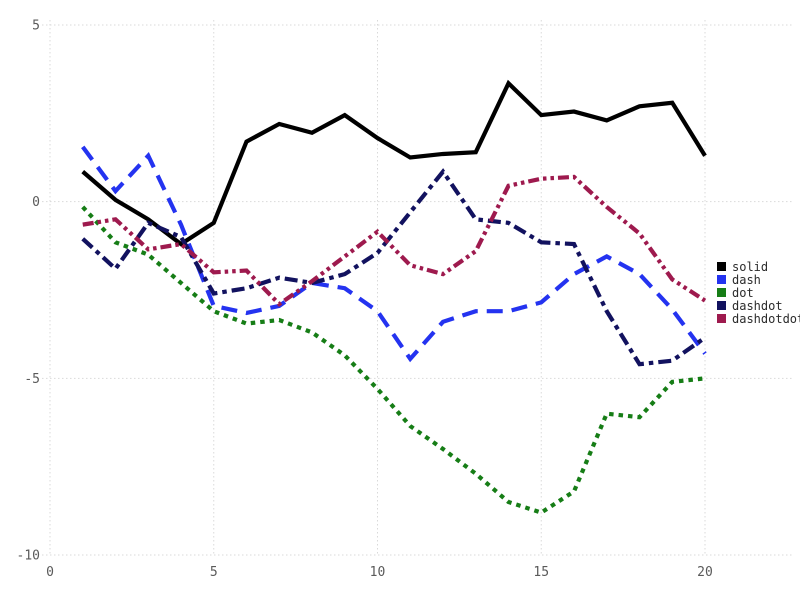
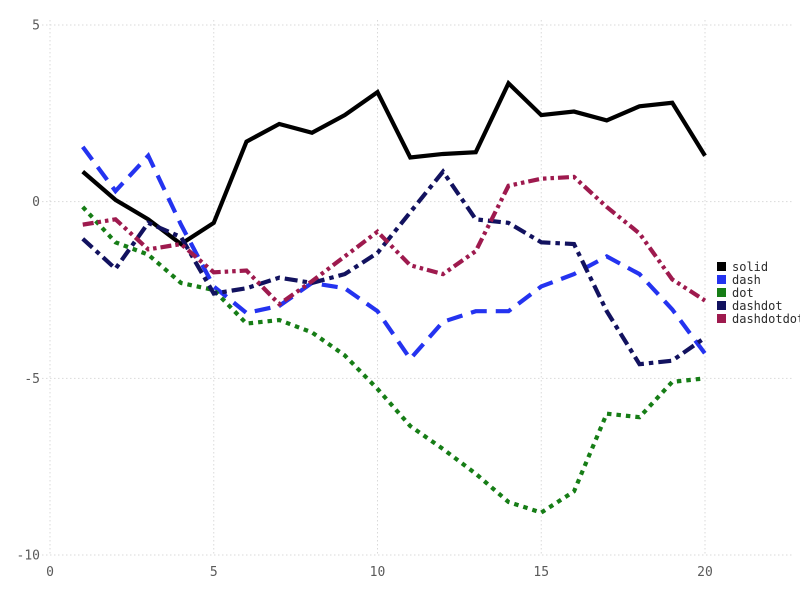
dash/5: -3.0 -> -2.4
dot/5: -3.1 -> -2.5
solid/10: 1.8 -> 3.1
dash/15: -2.9 -> -2.4
